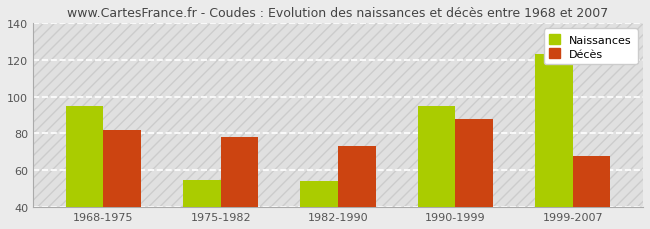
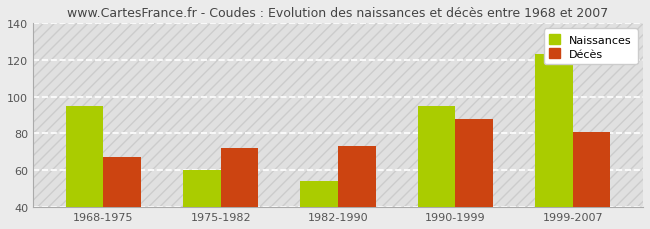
Décès/1968-1975: 82 -> 67
Naissances/1975-1982: 55 -> 60
Décès/1975-1982: 78 -> 72
Décès/1999-2007: 68 -> 81
